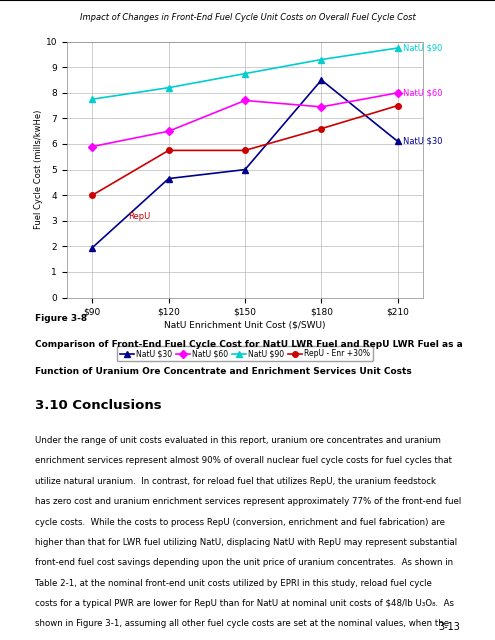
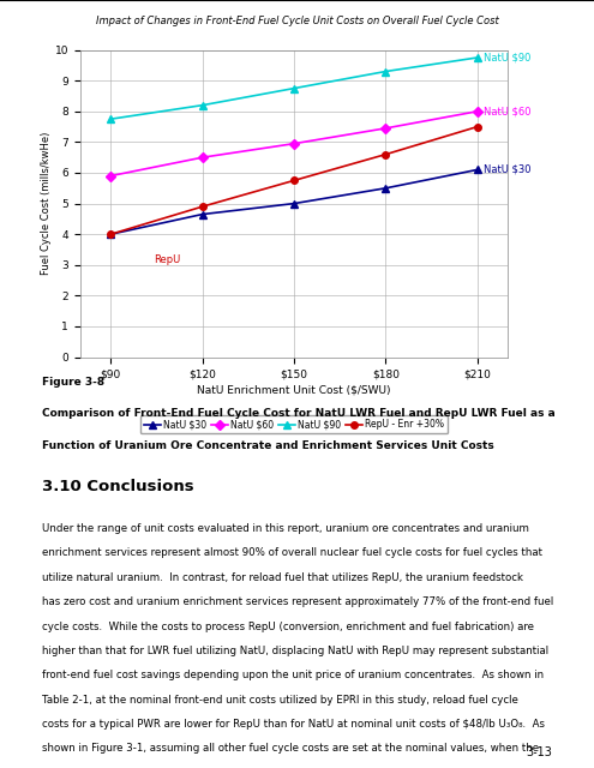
NatU $30/$90: 1.95 -> 4.00
RepU - Enr +30%/$120: 5.75 -> 4.90
NatU $60/$150: 7.70 -> 6.95
NatU $30/$180: 8.50 -> 5.50
